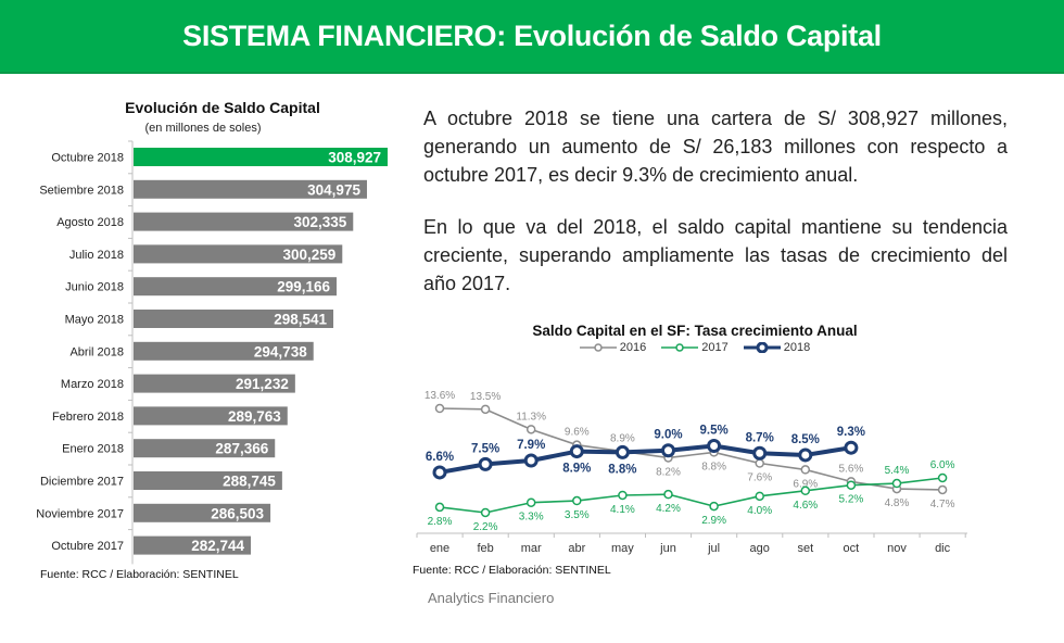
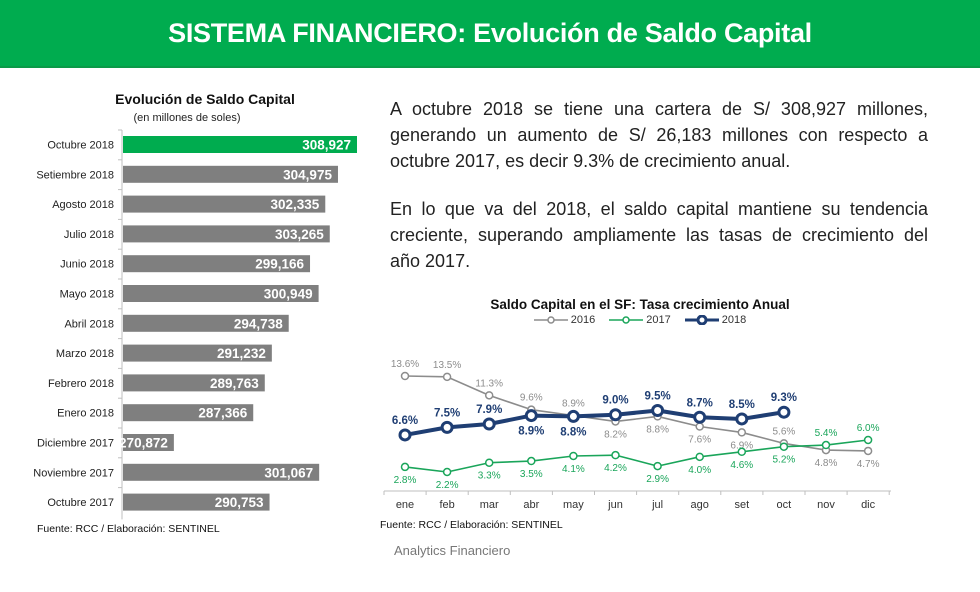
Evolución de Saldo Capital/Julio 2018: 300,259 -> 303,265
Evolución de Saldo Capital/Mayo 2018: 298,541 -> 300,949
Evolución de Saldo Capital/Diciembre 2017: 288,745 -> 270,872
Evolución de Saldo Capital/Noviembre 2017: 286,503 -> 301,067
Evolución de Saldo Capital/Octubre 2017: 282,744 -> 290,753
